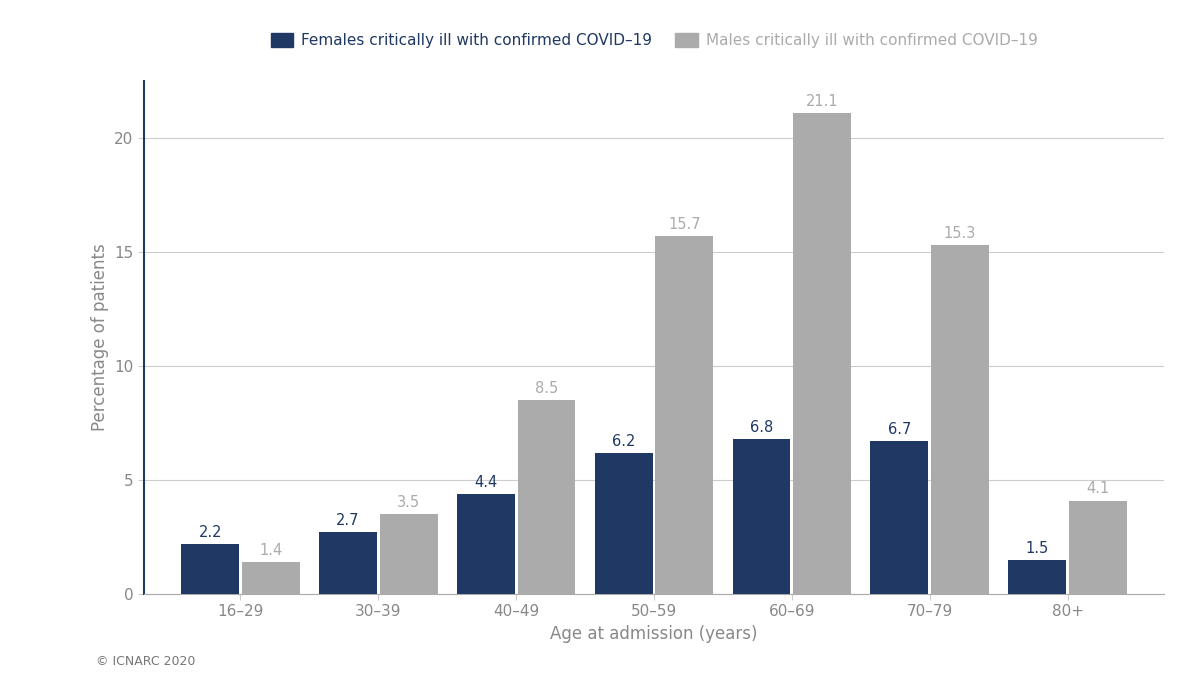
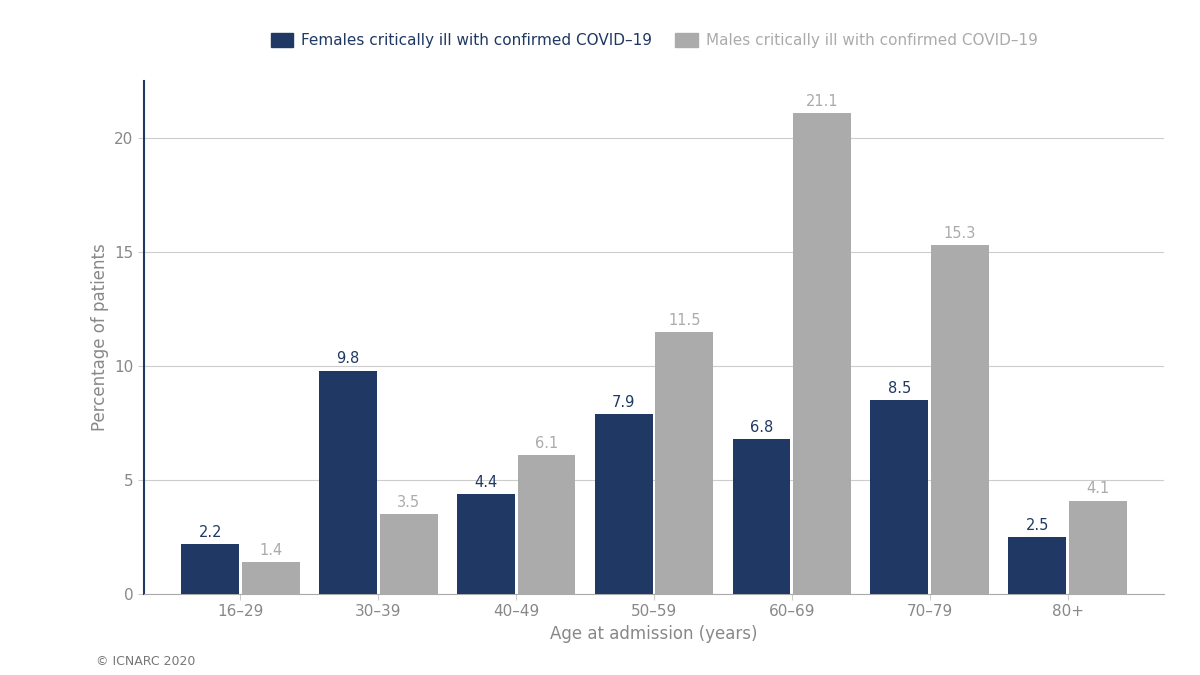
Females critically ill with confirmed COVID–19/30–39: 2.7 -> 9.8
Males critically ill with confirmed COVID–19/40–49: 8.5 -> 6.1
Females critically ill with confirmed COVID–19/50–59: 6.2 -> 7.9
Males critically ill with confirmed COVID–19/50–59: 15.7 -> 11.5
Females critically ill with confirmed COVID–19/70–79: 6.7 -> 8.5
Females critically ill with confirmed COVID–19/80+: 1.5 -> 2.5
